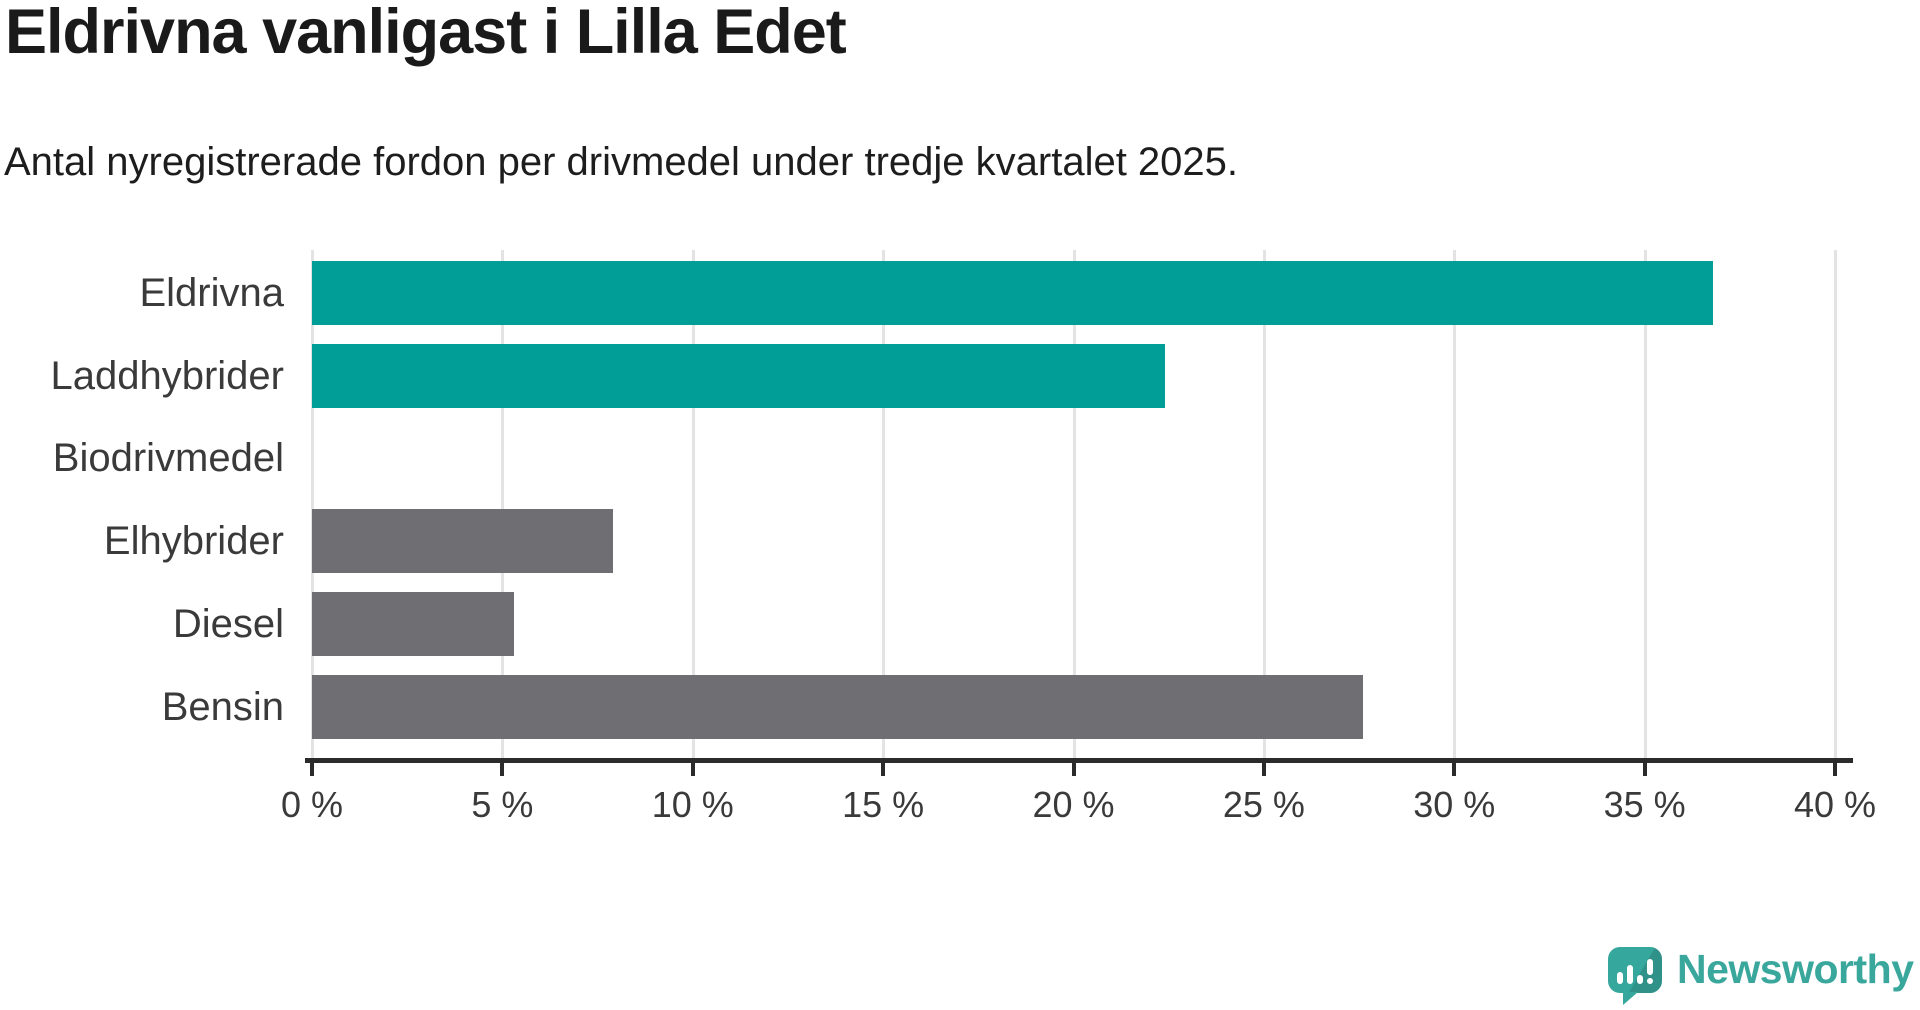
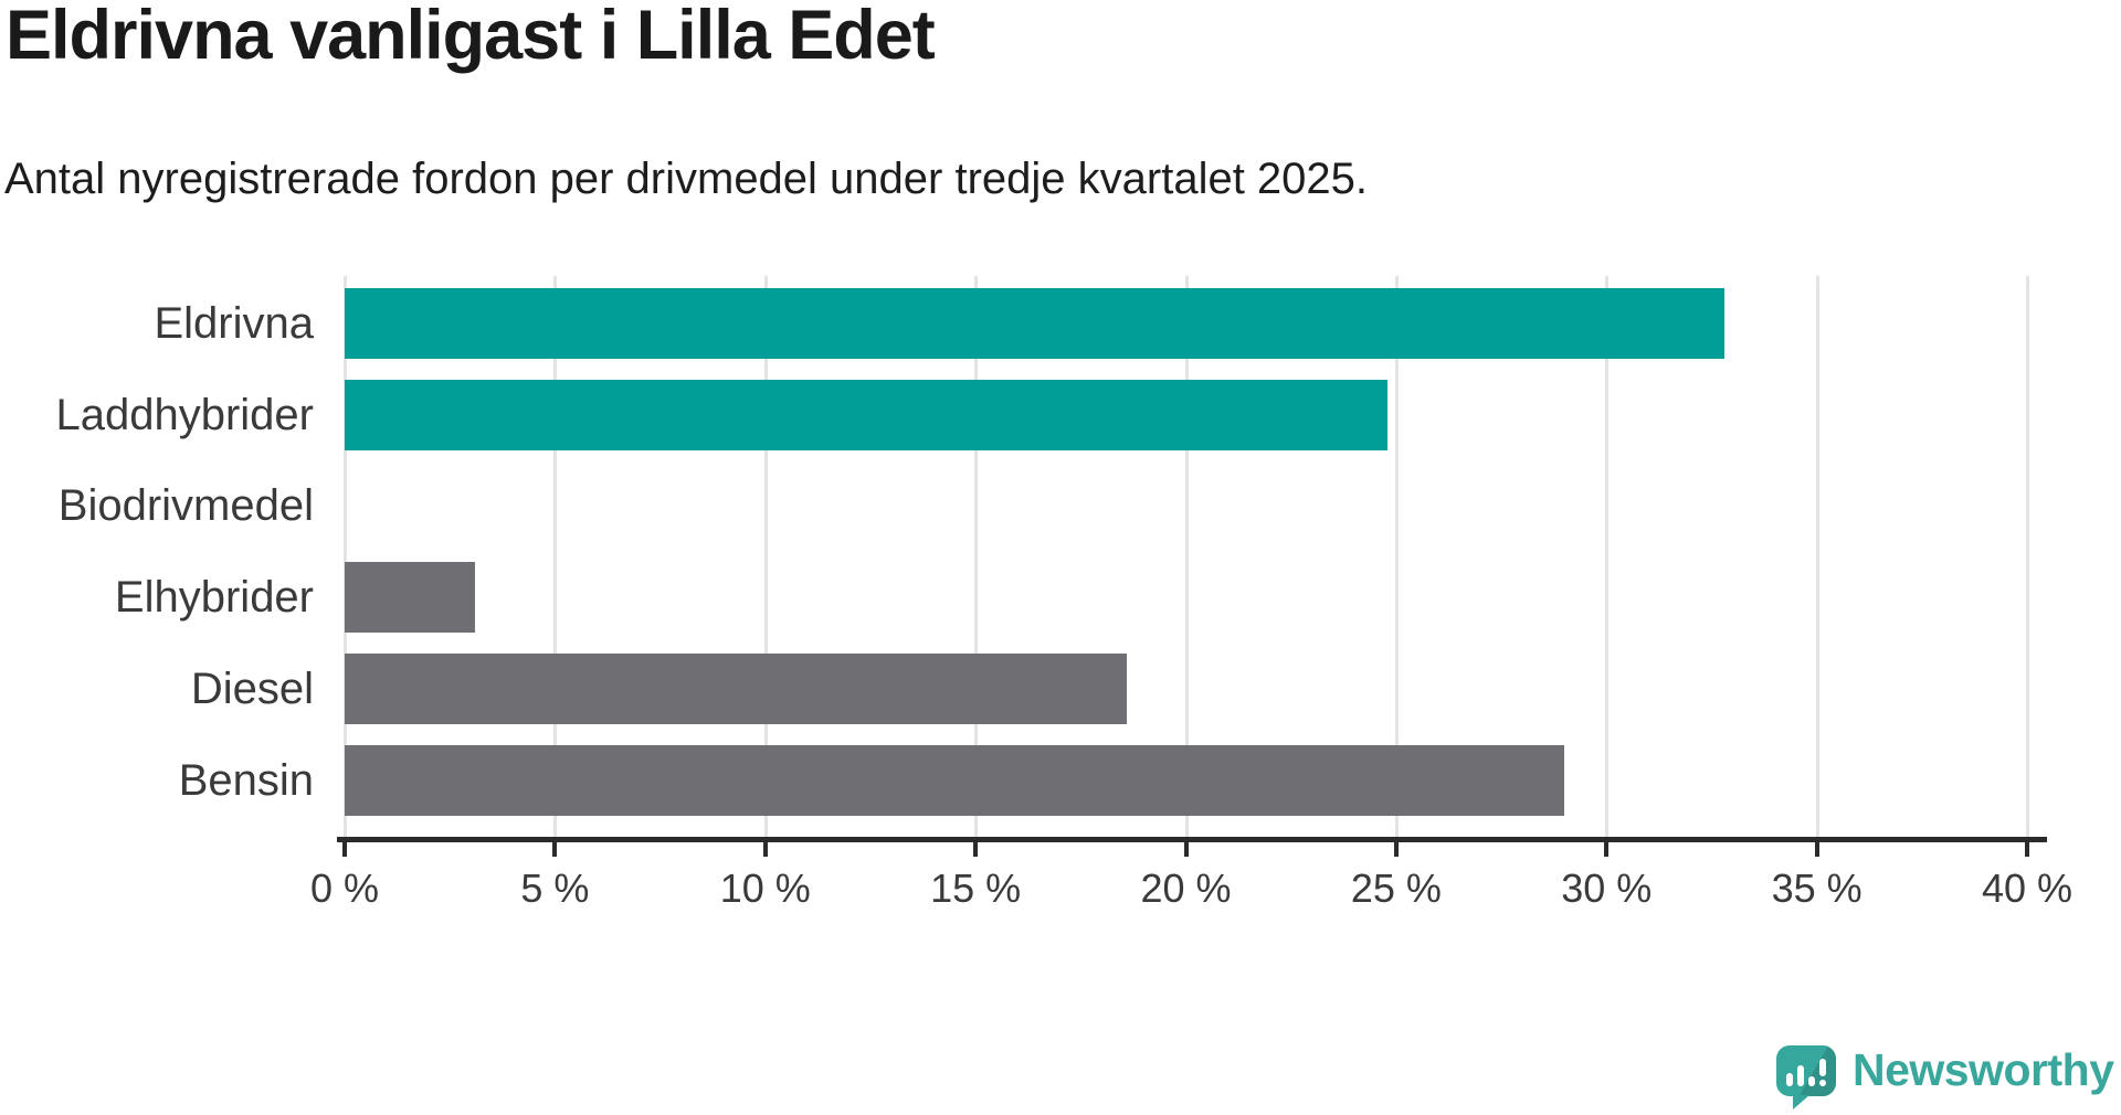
Eldrivna: 36.8% -> 32.8%
Laddhybrider: 22.4% -> 24.8%
Elhybrider: 7.9% -> 3.1%
Diesel: 5.3% -> 18.6%
Bensin: 27.6% -> 29.0%
